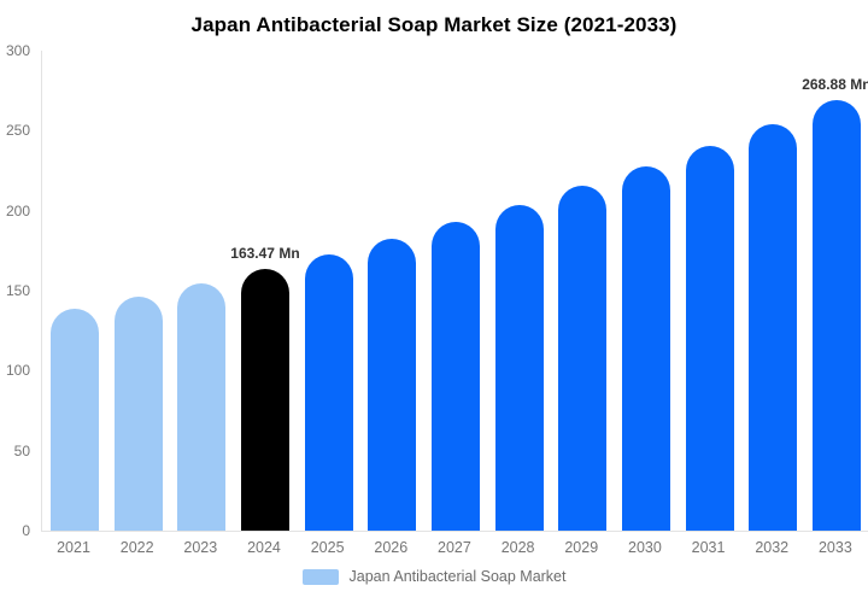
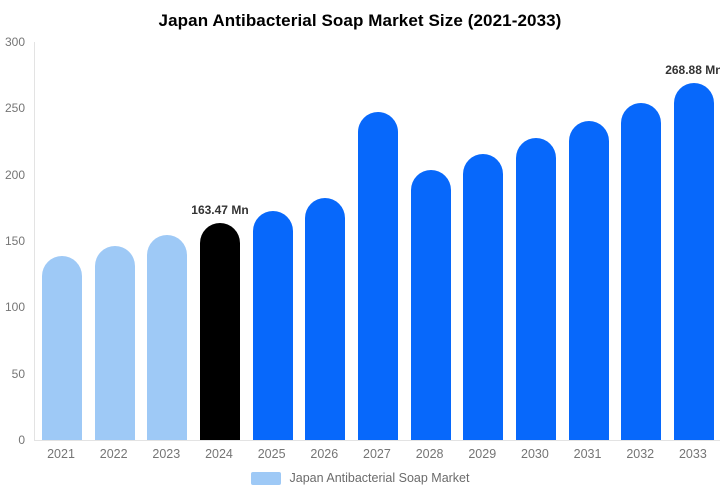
2027: 193 -> 247
